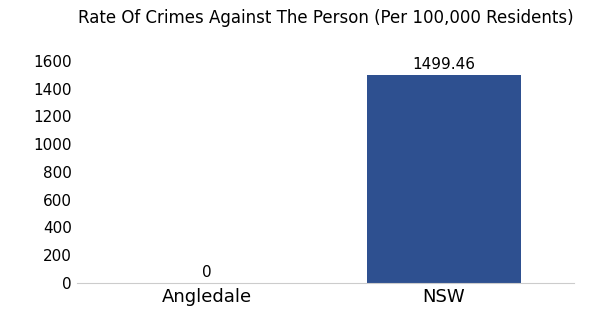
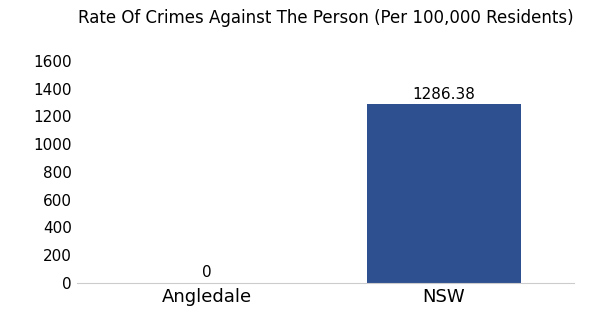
NSW: 1499.46 -> 1286.38
